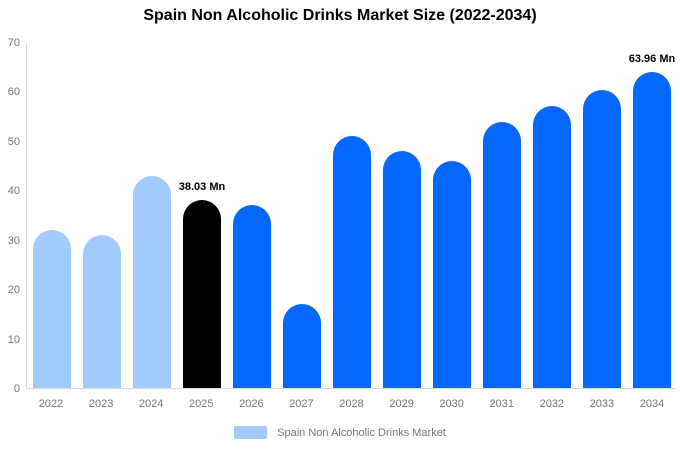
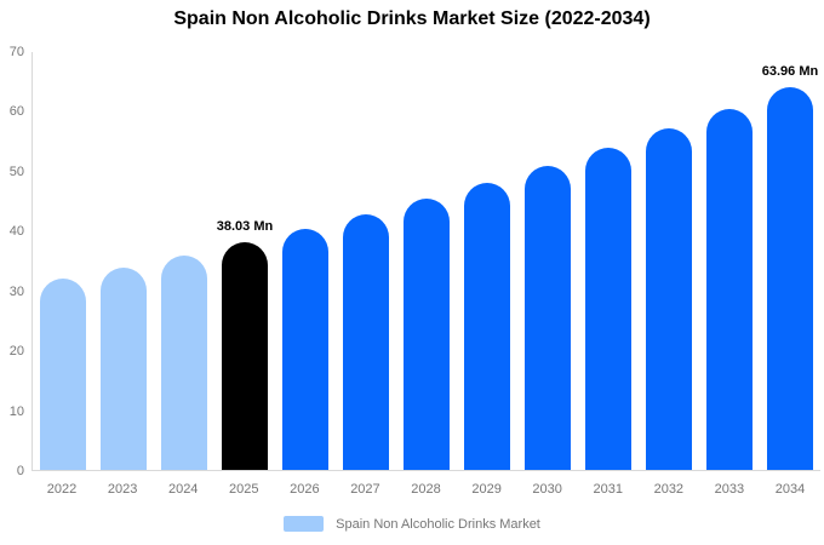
2023: 31 -> 34
2024: 43 -> 36
2026: 37 -> 40
2027: 17 -> 43
2028: 51 -> 45
2030: 46 -> 51
